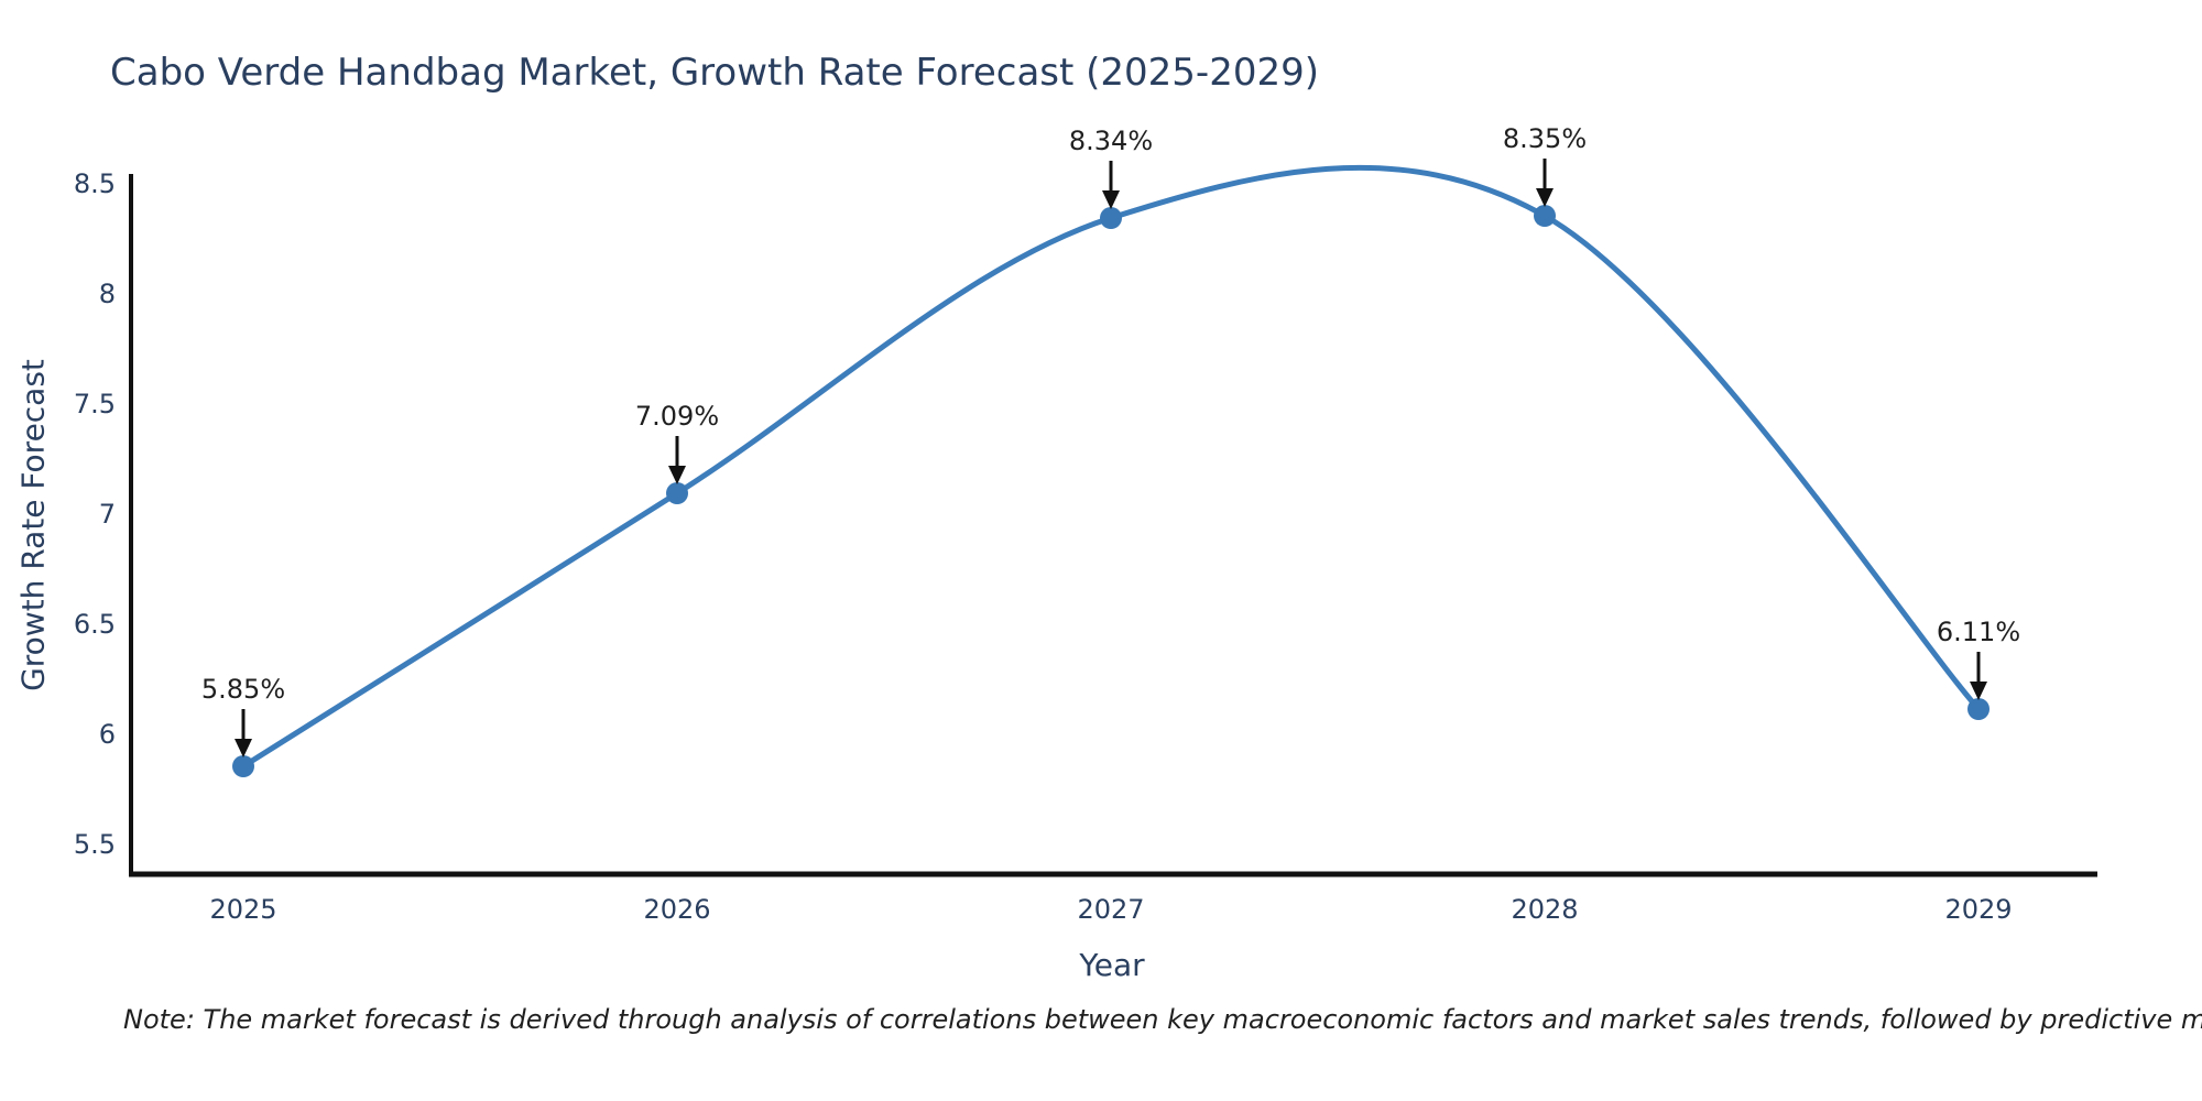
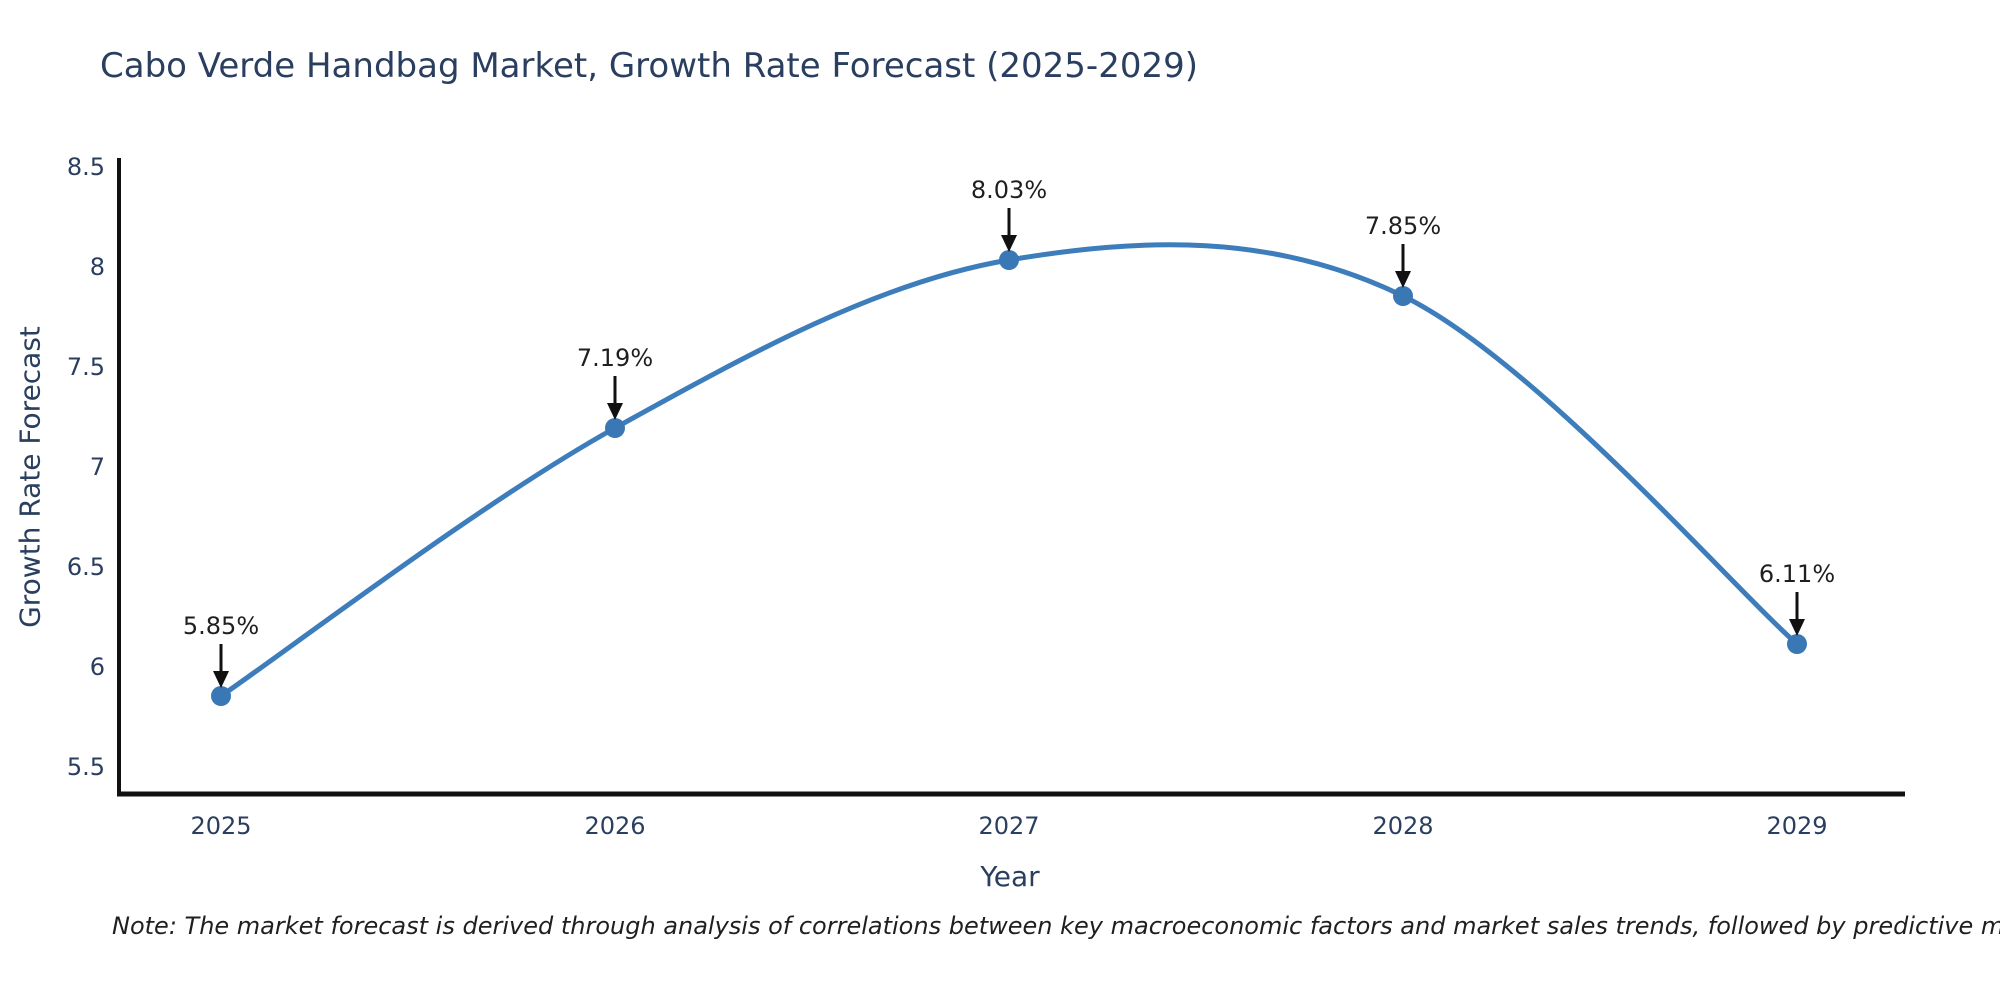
2026: 7.09% -> 7.19%
2027: 8.34% -> 8.03%
2028: 8.35% -> 7.85%
